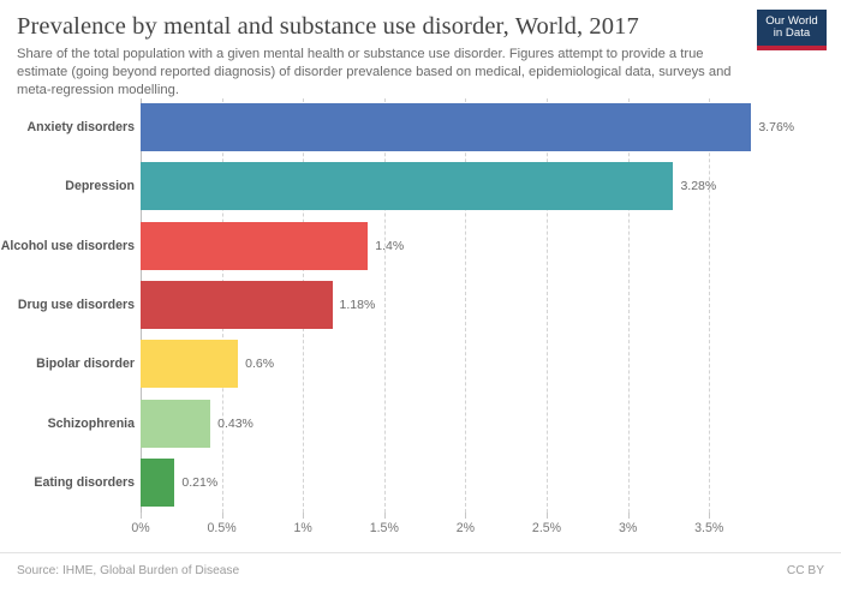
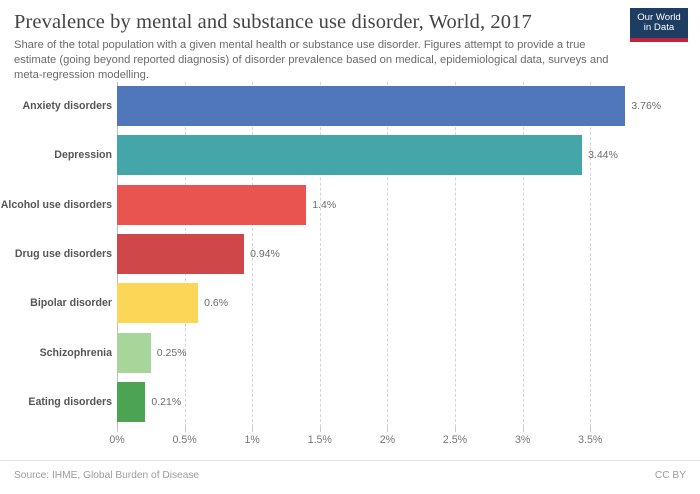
Depression: 3.28% -> 3.44%
Drug use disorders: 1.18% -> 0.94%
Schizophrenia: 0.43% -> 0.25%
